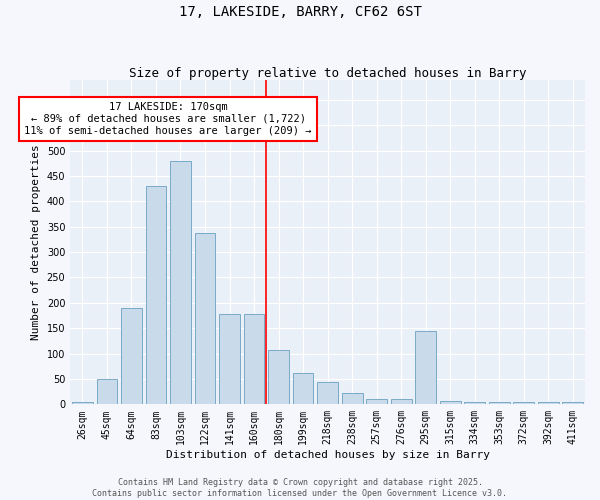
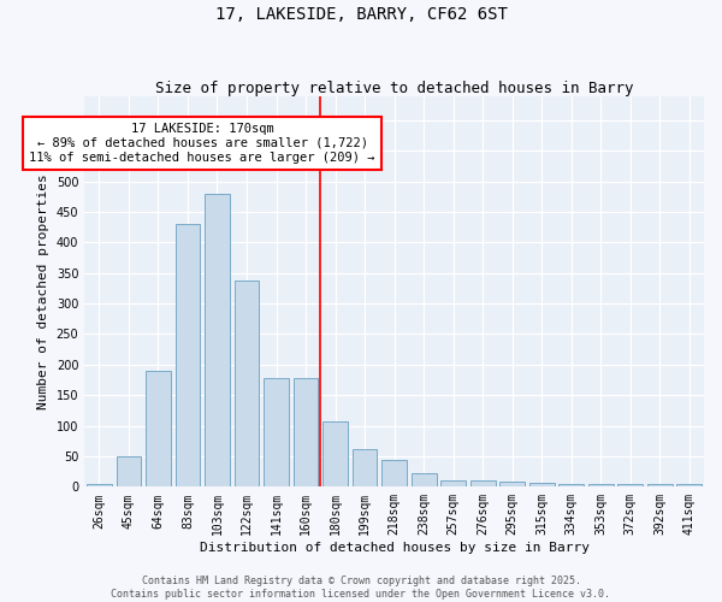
295sqm: 144 -> 8
